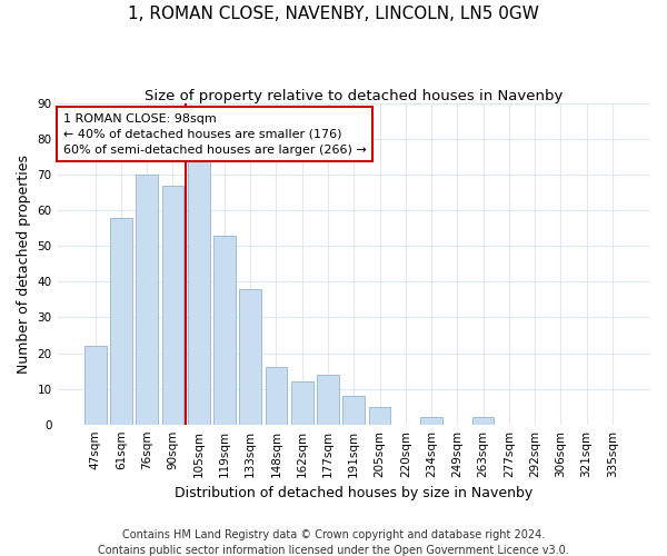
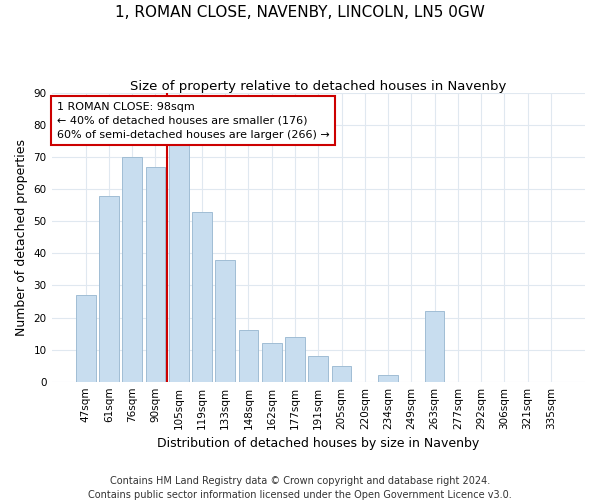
47sqm: 22 -> 27
263sqm: 2 -> 22
